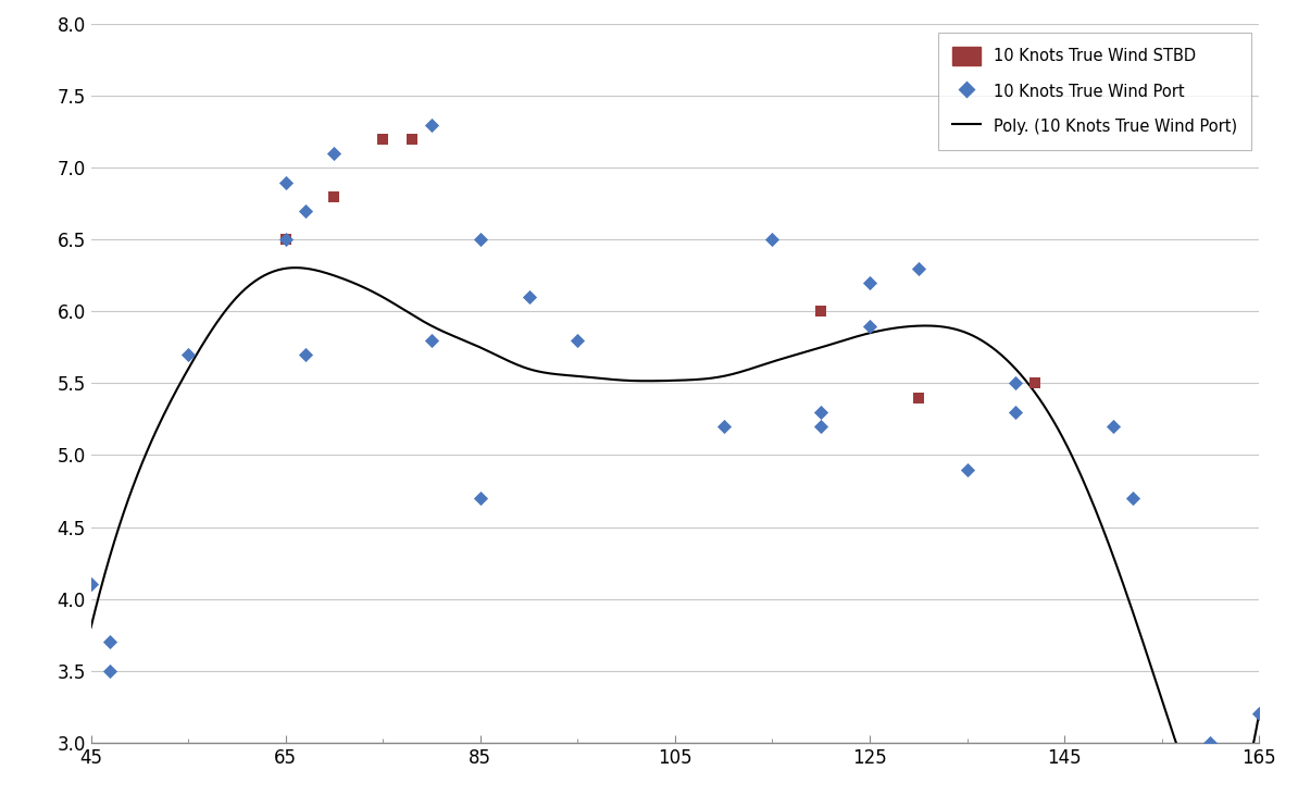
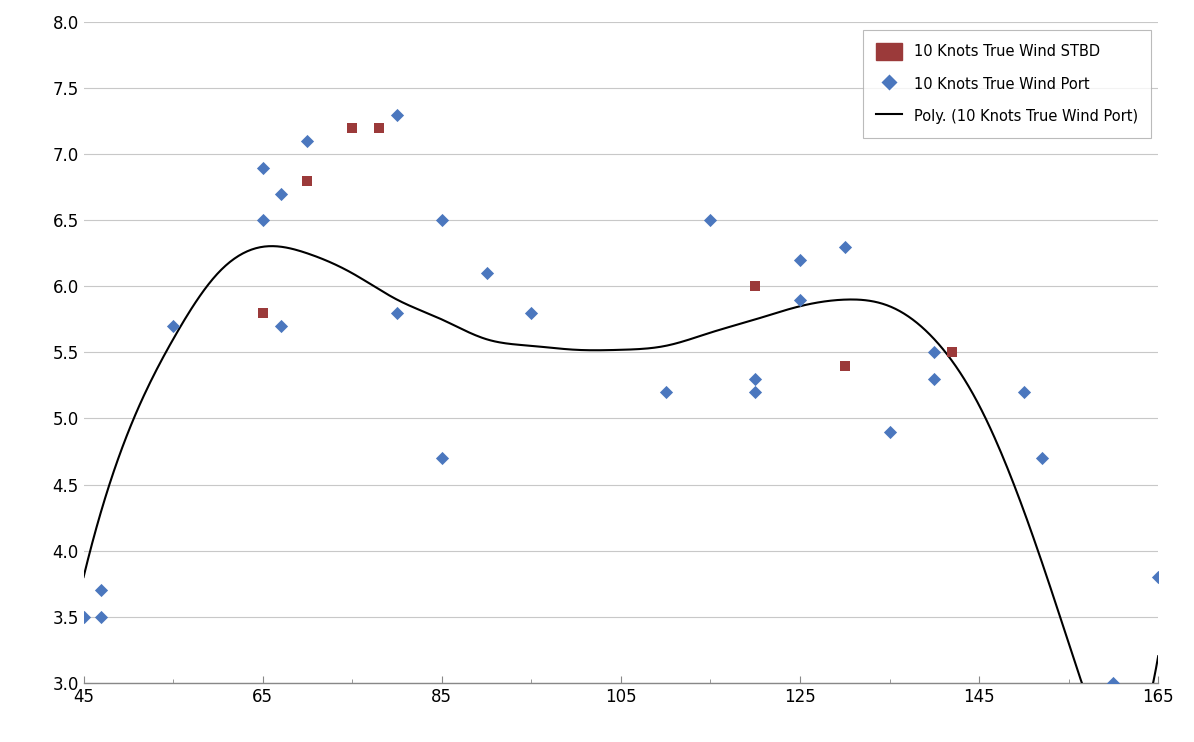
10 Knots True Wind Port/45: 4.1 -> 3.5
10 Knots True Wind STBD/65: 6.5 -> 5.8
10 Knots True Wind Port/165: 3.2 -> 3.8
